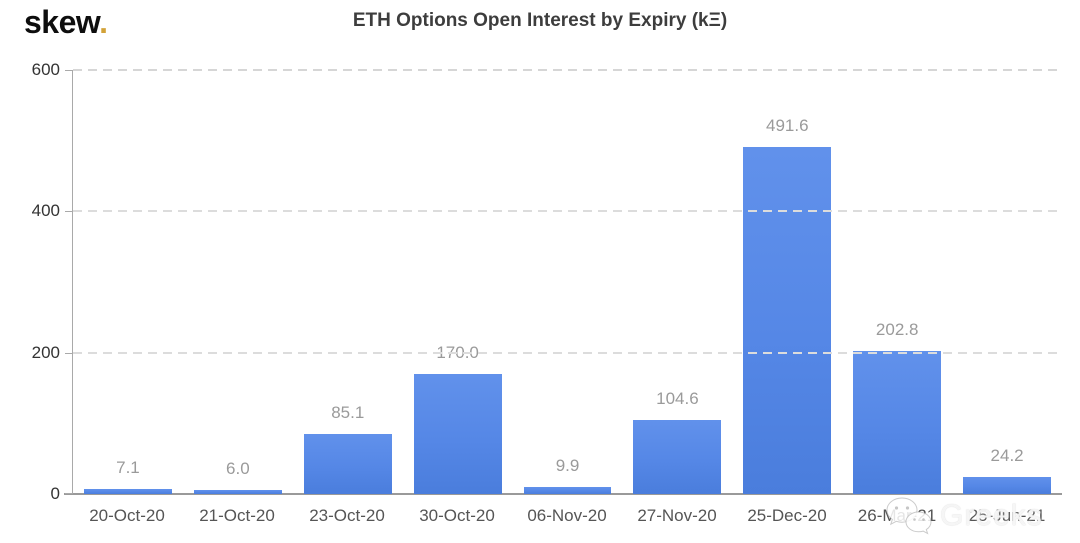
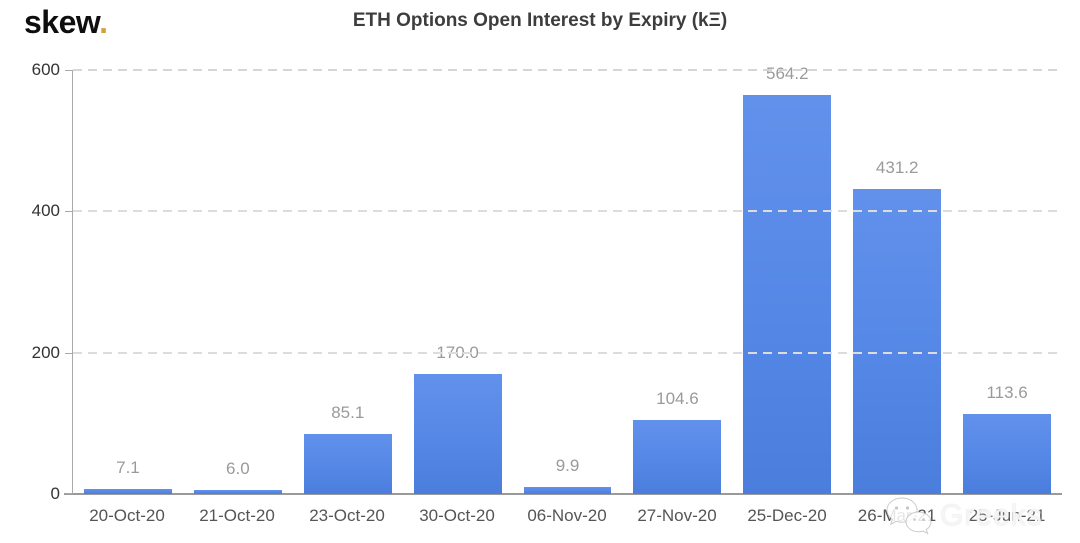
25-Dec-20: 491.6 -> 564.2
26-Mar-21: 202.8 -> 431.2
25-Jun-21: 24.2 -> 113.6
